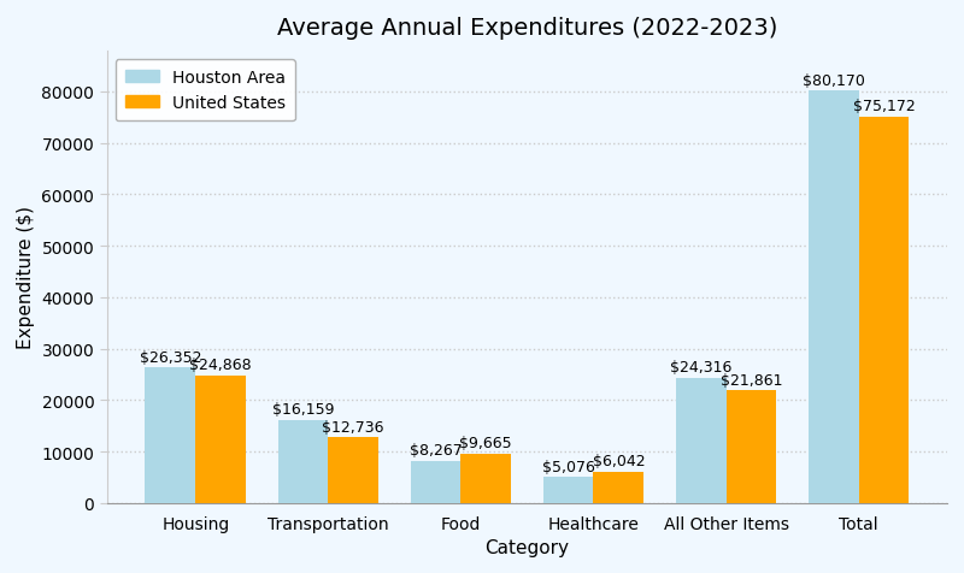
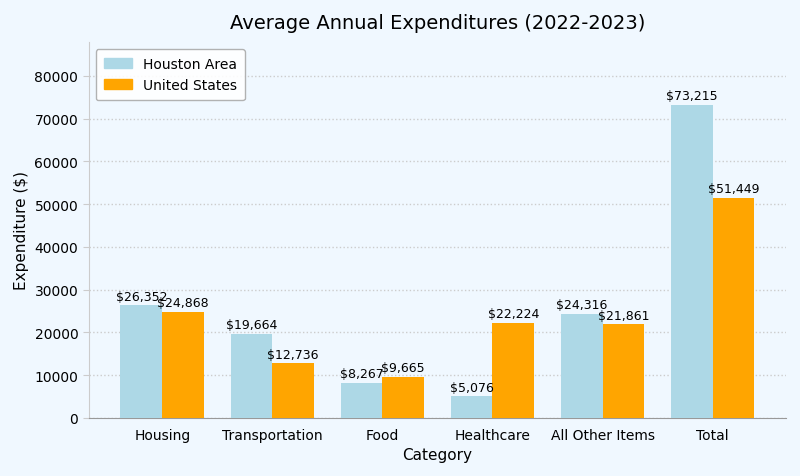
Houston Area/Transportation: $16,159 -> $19,664
United States/Healthcare: $6,042 -> $22,224
Houston Area/Total: $80,170 -> $73,215
United States/Total: $75,172 -> $51,449
